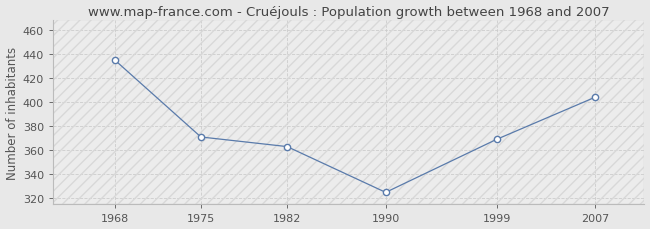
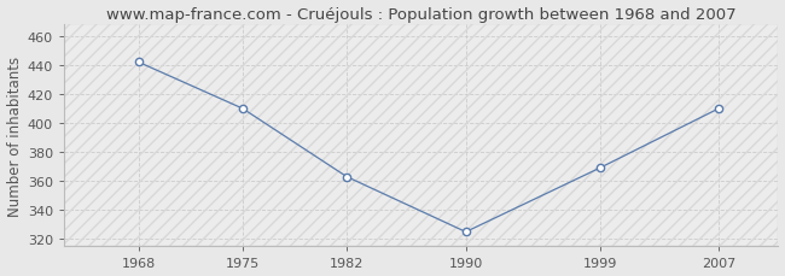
1968: 435 -> 442
1975: 371 -> 410
2007: 404 -> 410
